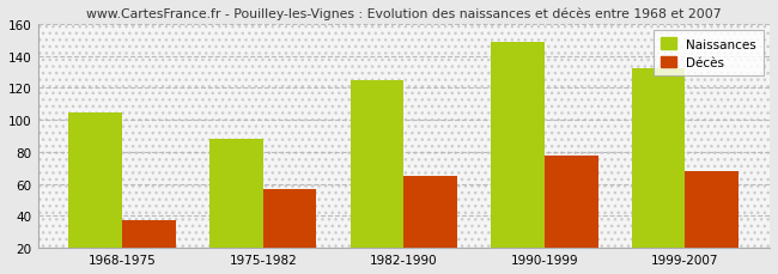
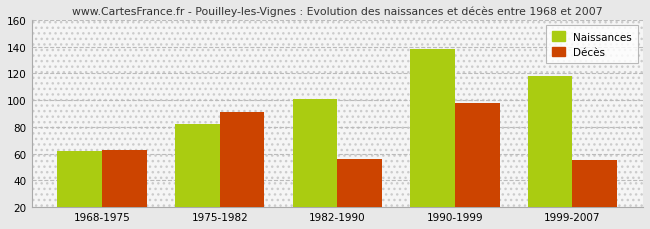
Naissances/1968-1975: 105 -> 62
Décès/1968-1975: 37 -> 63
Naissances/1975-1982: 88 -> 82
Décès/1975-1982: 57 -> 91
Naissances/1982-1990: 125 -> 101
Décès/1982-1990: 65 -> 56
Naissances/1990-1999: 149 -> 138
Décès/1990-1999: 78 -> 98
Naissances/1999-2007: 132 -> 118
Décès/1999-2007: 68 -> 55
